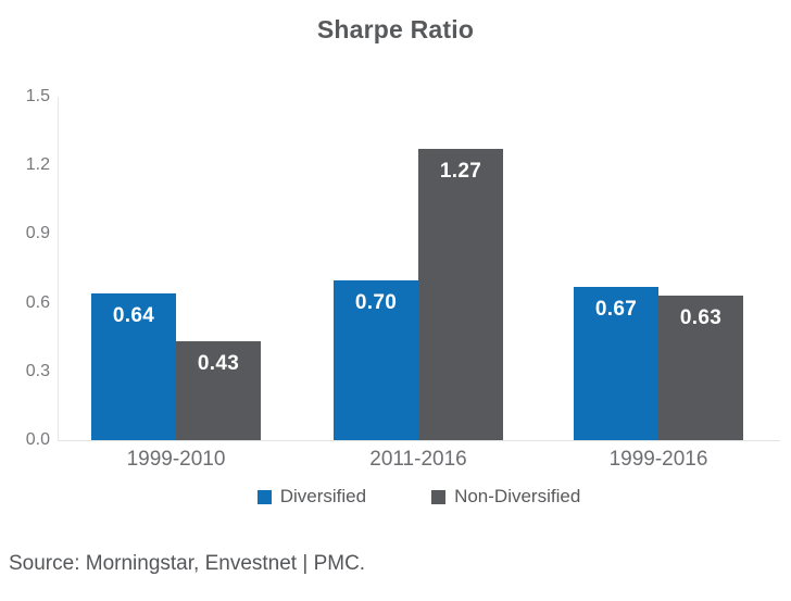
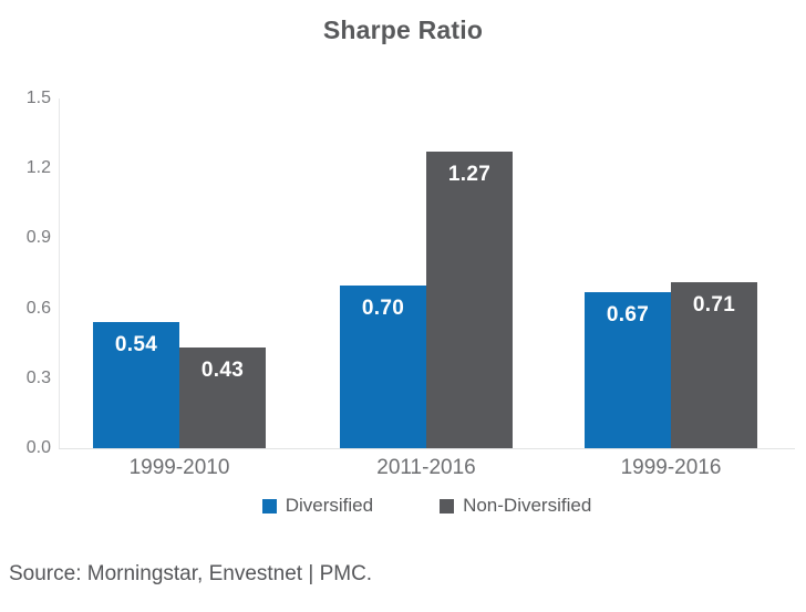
Diversified/1999-2010: 0.64 -> 0.54
Non-Diversified/1999-2016: 0.63 -> 0.71
